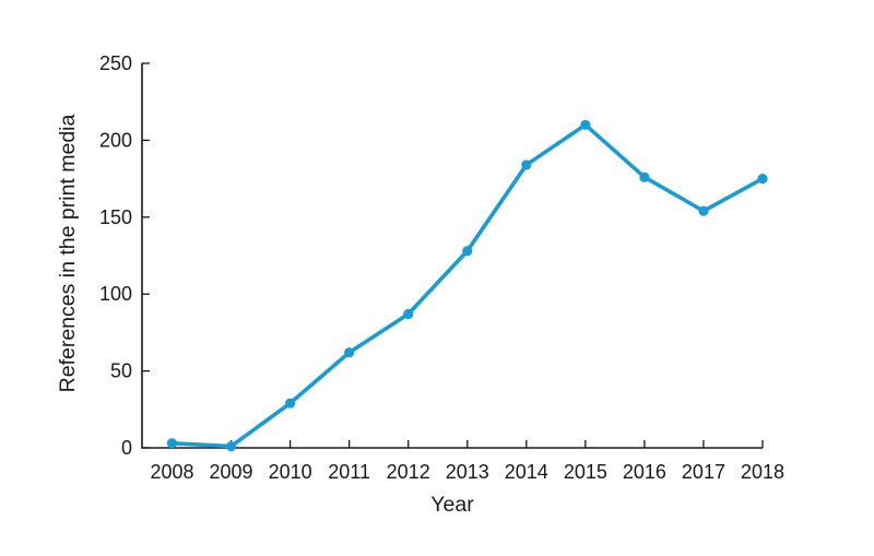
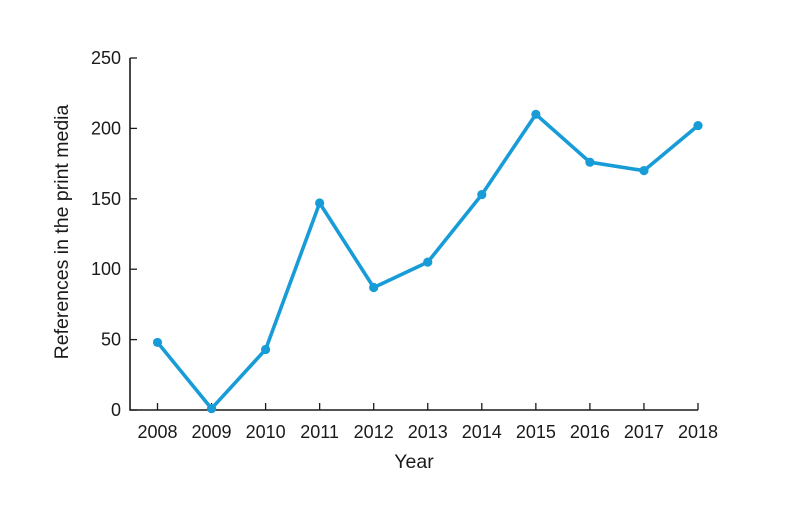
2008: 3 -> 48
2010: 29 -> 43
2011: 62 -> 147
2013: 128 -> 105
2014: 184 -> 153
2017: 154 -> 170
2018: 175 -> 202
